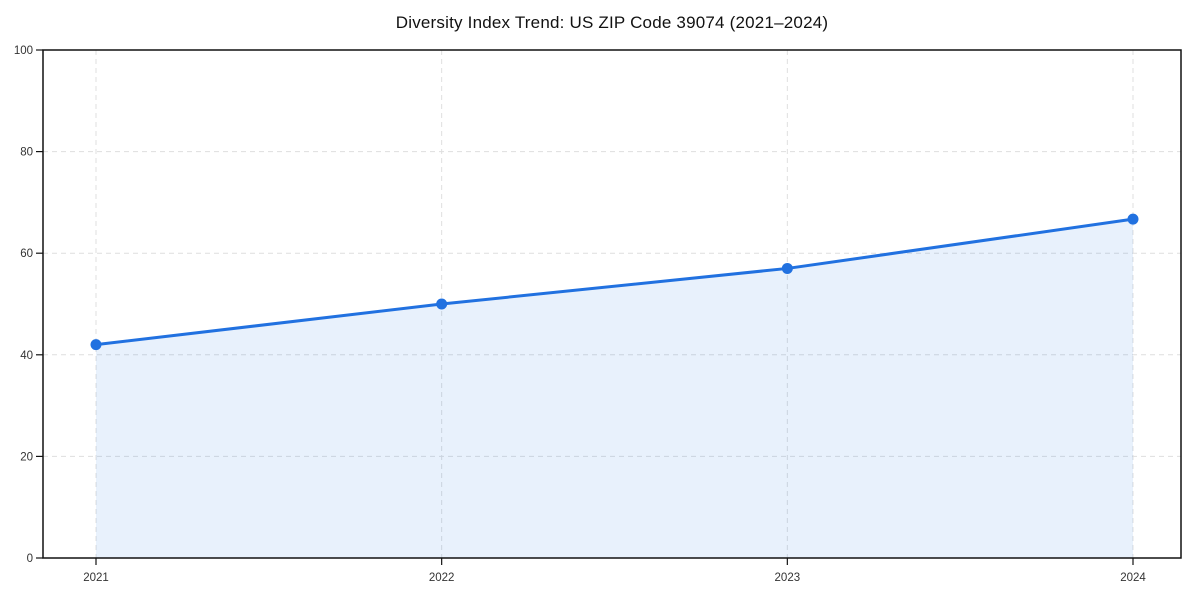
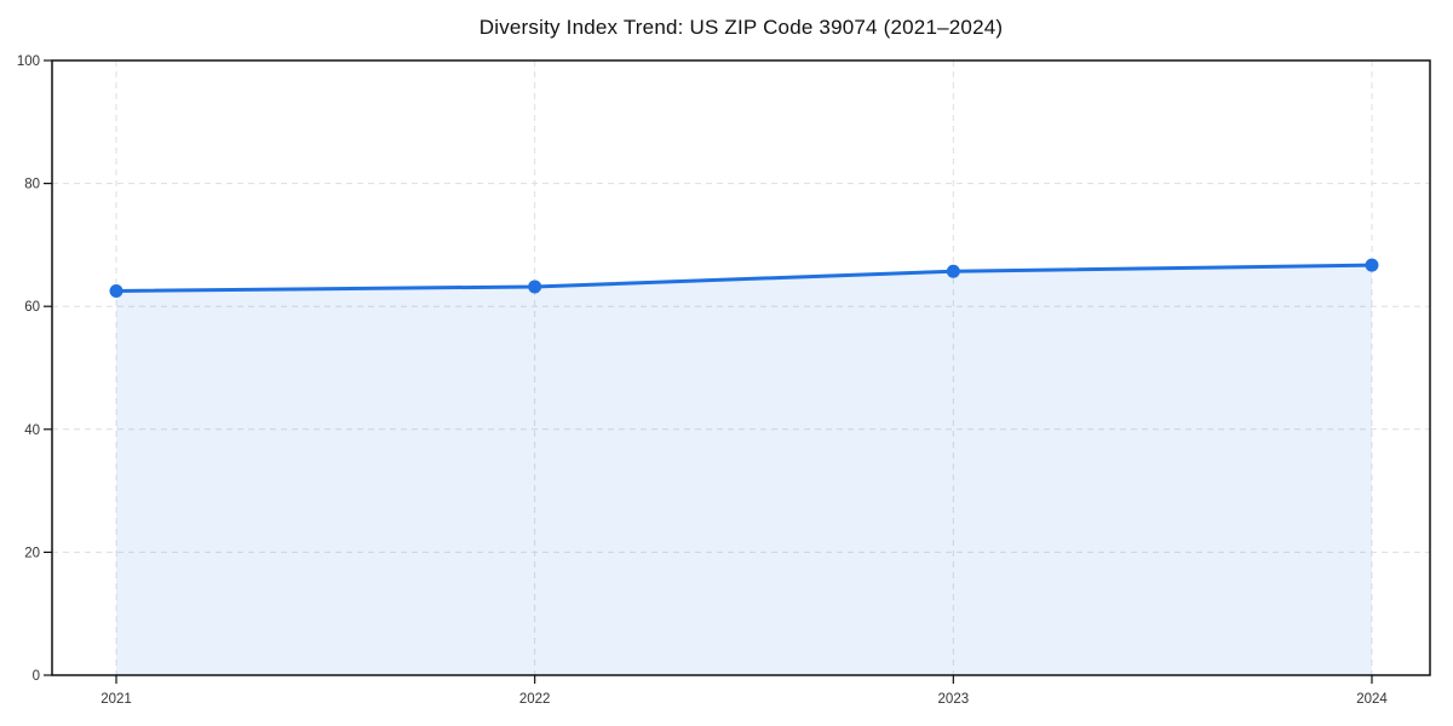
2021: 42 -> 62
2022: 50 -> 63
2023: 57 -> 66
